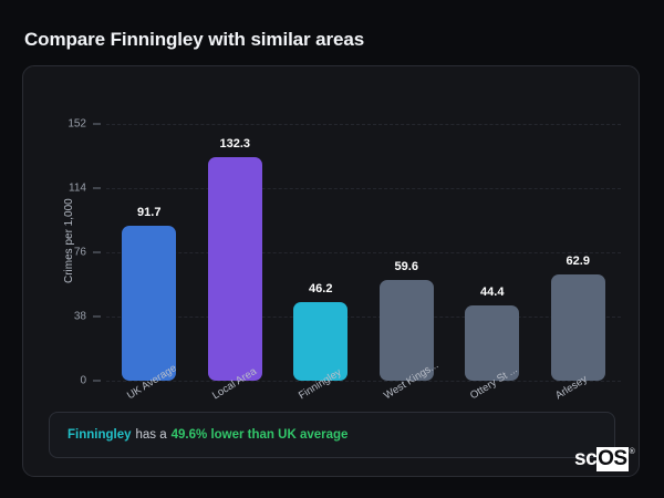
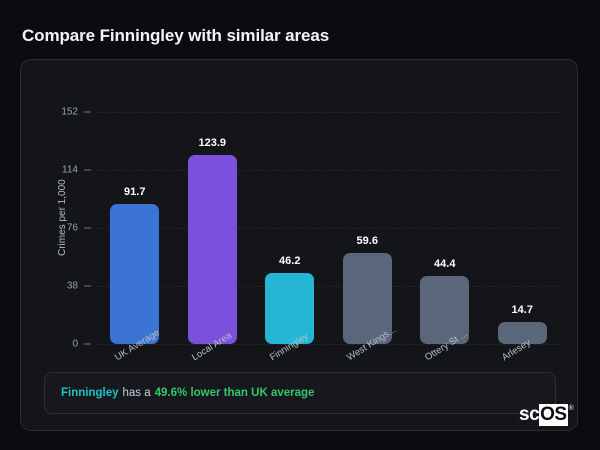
Local Area: 132.3 -> 123.9
Arlesey: 62.9 -> 14.7
